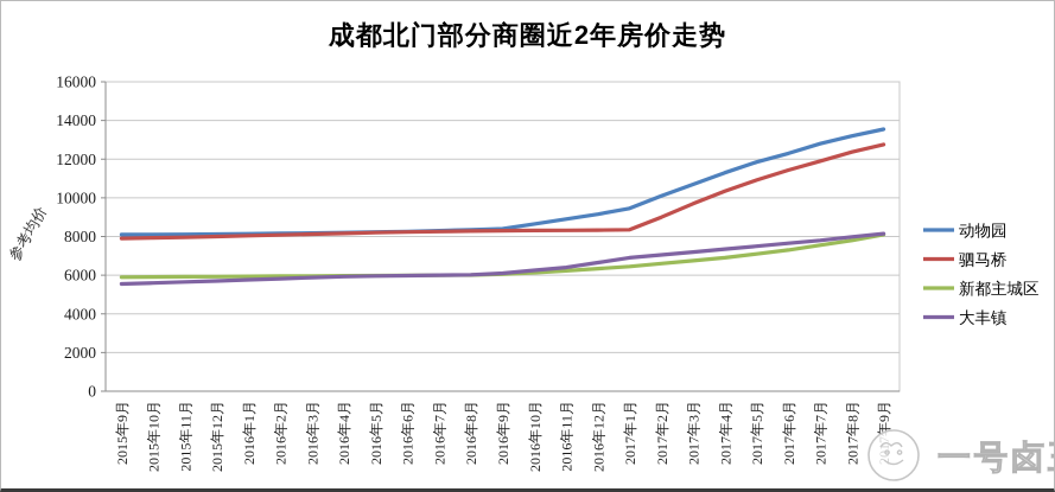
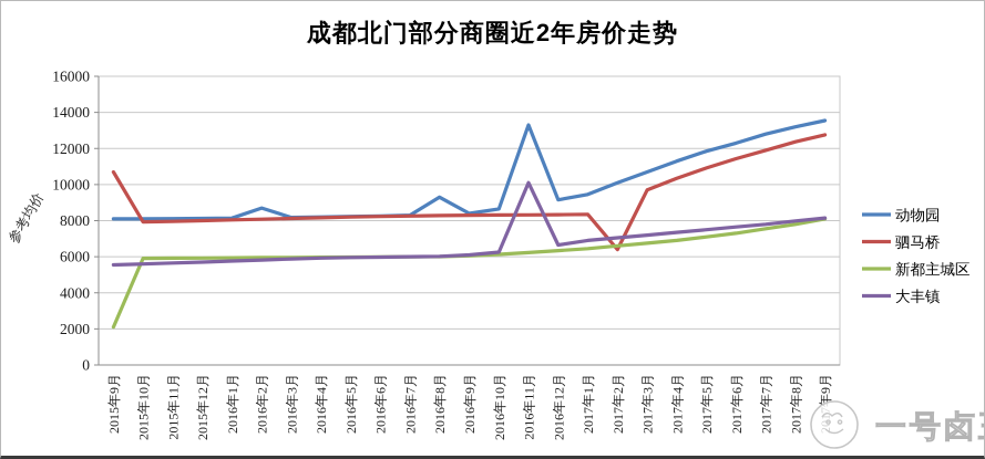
驷马桥/2015年9月: 7900 -> 10700
新都主城区/2015年9月: 5900 -> 2100
动物园/2016年2月: 8200 -> 8700
动物园/2016年8月: 8400 -> 9300
动物园/2016年11月: 8900 -> 13300
大丰镇/2016年11月: 6400 -> 10100
驷马桥/2017年2月: 9000 -> 6400
